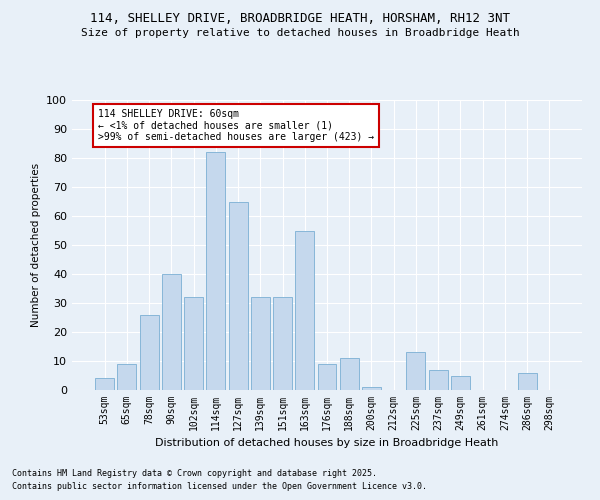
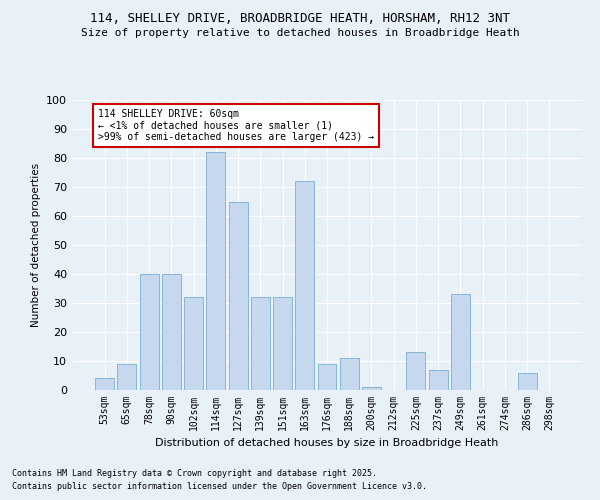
78sqm: 26 -> 40
163sqm: 55 -> 72
249sqm: 5 -> 33
